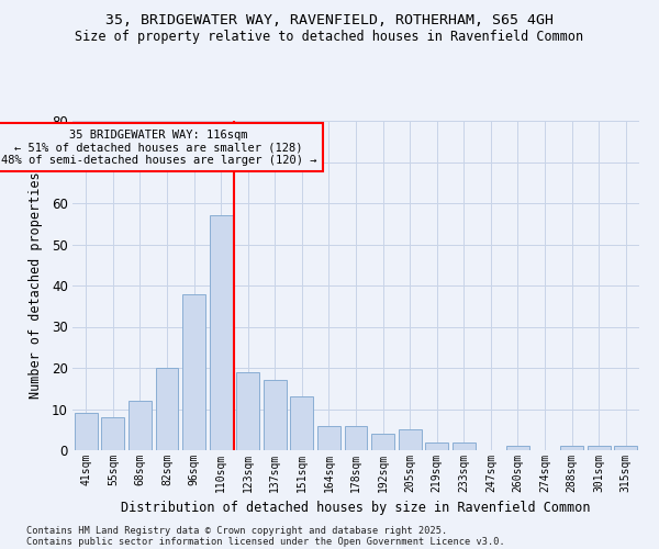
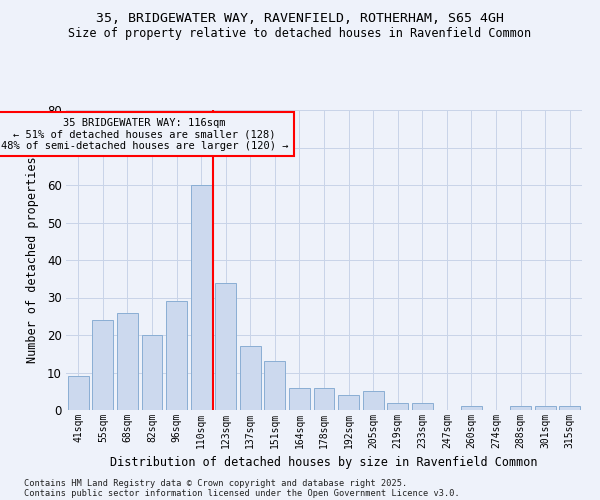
55sqm: 8 -> 24
68sqm: 12 -> 26
96sqm: 38 -> 29
110sqm: 57 -> 60
123sqm: 19 -> 34
